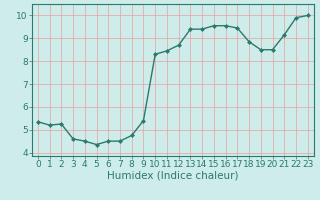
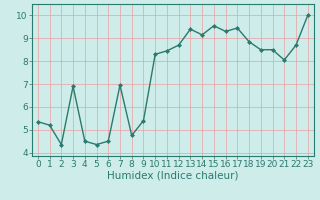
2: 5.25 -> 4.35
3: 4.60 -> 6.90
7: 4.50 -> 6.95
14: 9.40 -> 9.15
16: 9.55 -> 9.30
21: 9.15 -> 8.05
22: 9.90 -> 8.70
